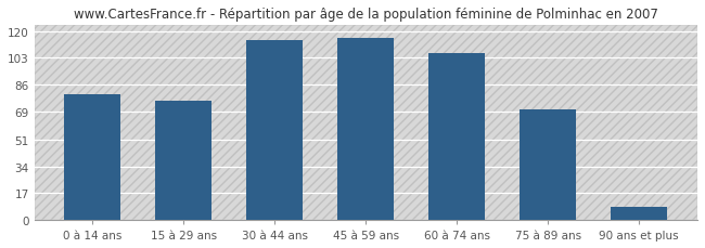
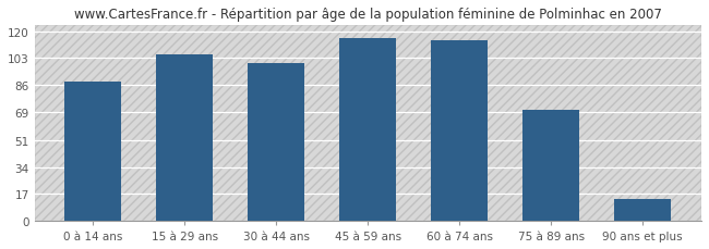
0 à 14 ans: 80 -> 88
15 à 29 ans: 76 -> 105
30 à 44 ans: 114 -> 100
60 à 74 ans: 106 -> 114
90 ans et plus: 8 -> 14
